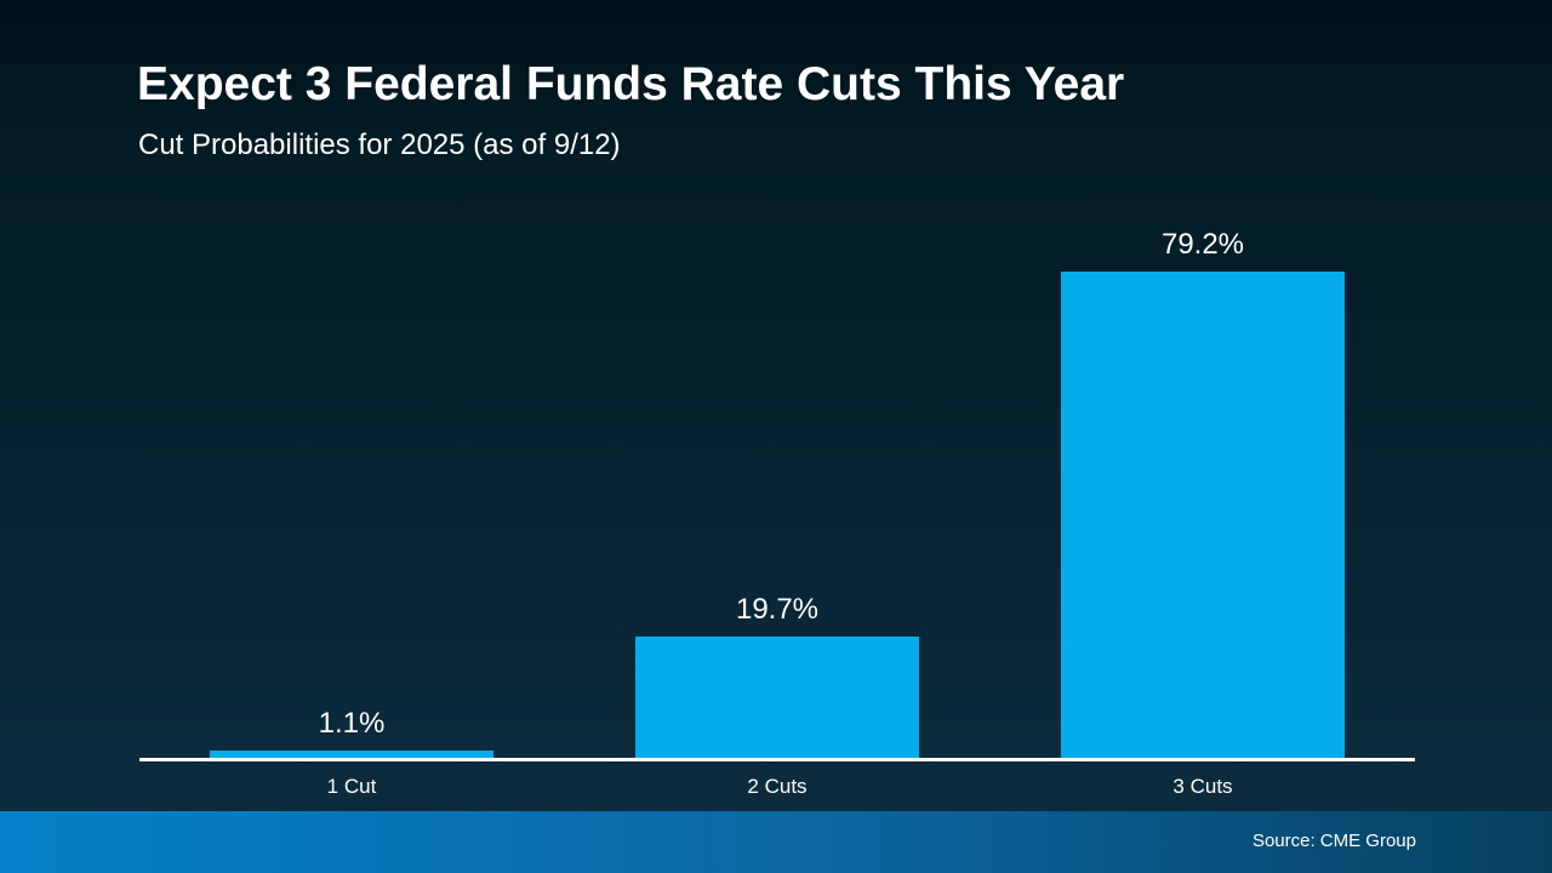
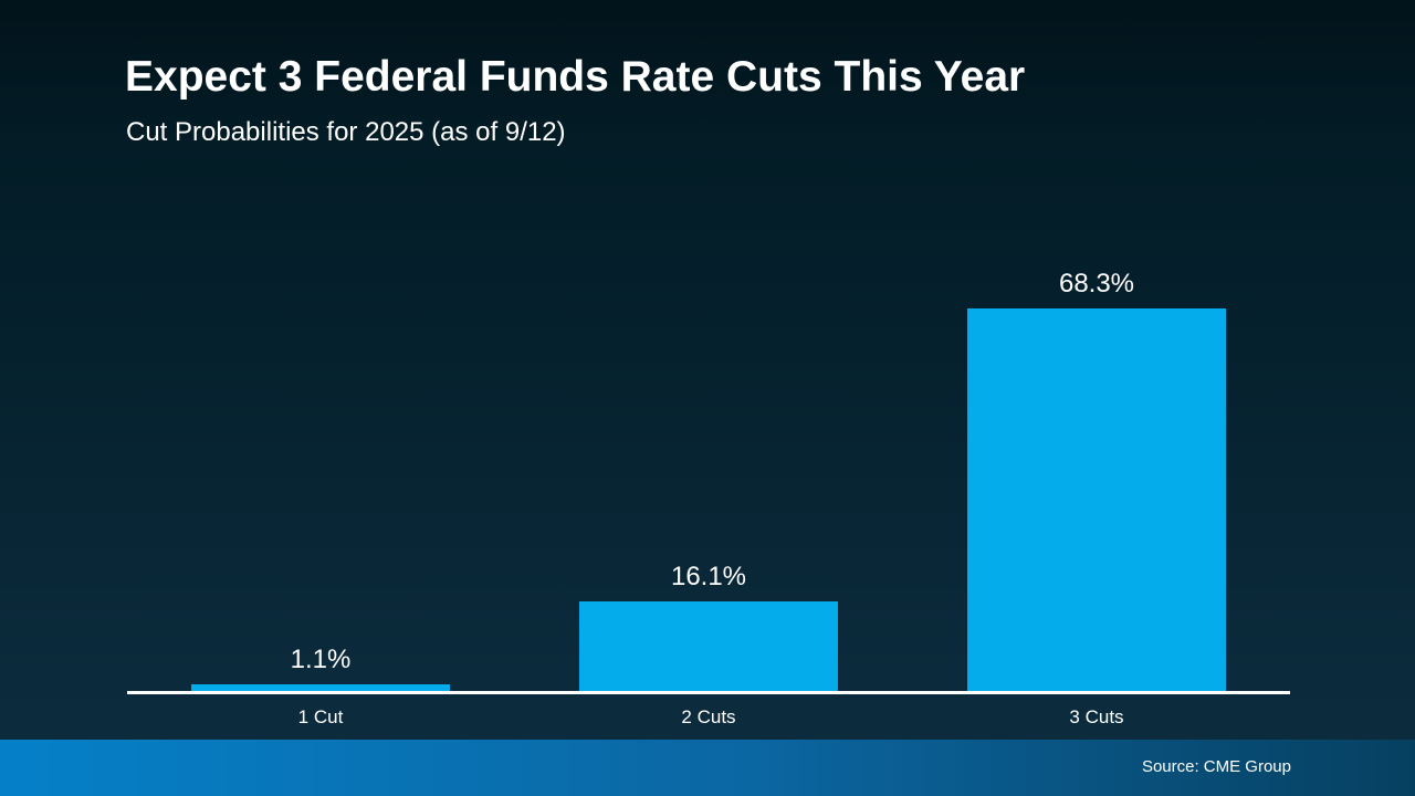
2 Cuts: 19.7% -> 16.1%
3 Cuts: 79.2% -> 68.3%
